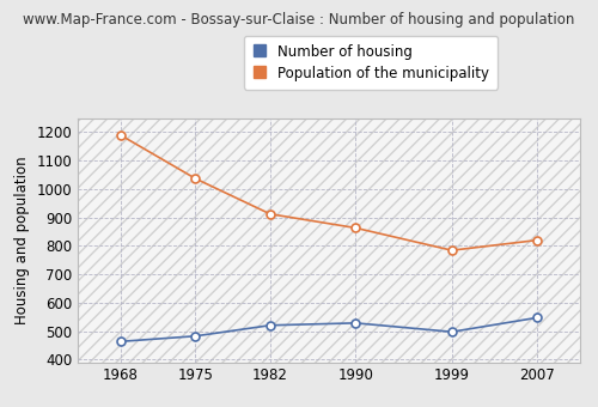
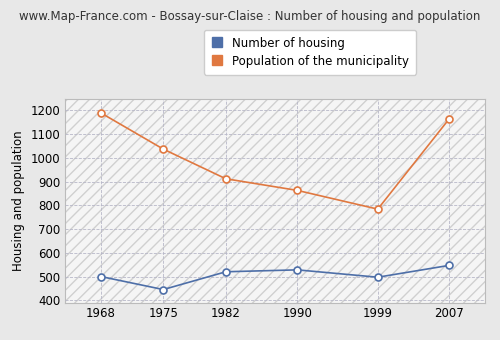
Number of housing/1968: 463 -> 500
Number of housing/1975: 482 -> 445
Population of the municipality/2007: 820 -> 1165
